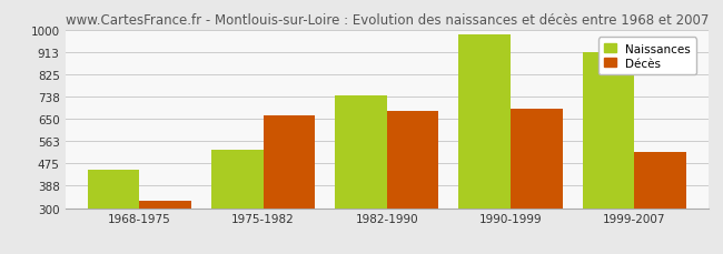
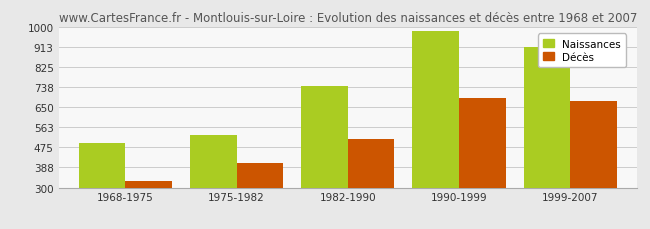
Naissances/1968-1975: 450 -> 492
Décès/1975-1982: 665 -> 405
Décès/1982-1990: 680 -> 510
Décès/1999-2007: 520 -> 675
